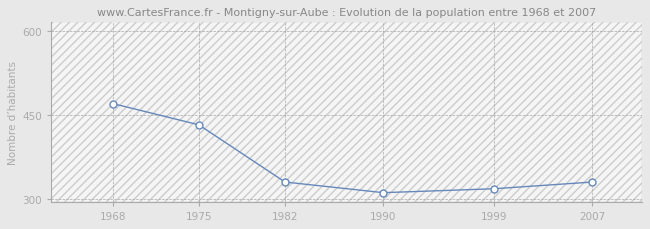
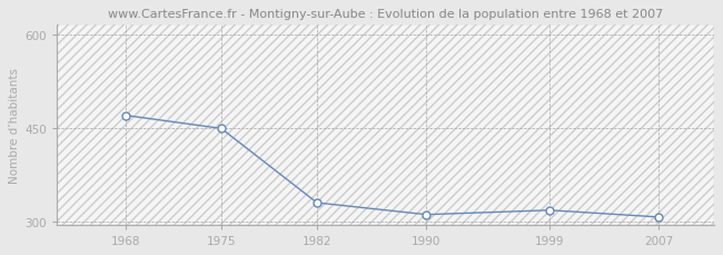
1975: 432 -> 449
2007: 330 -> 307
